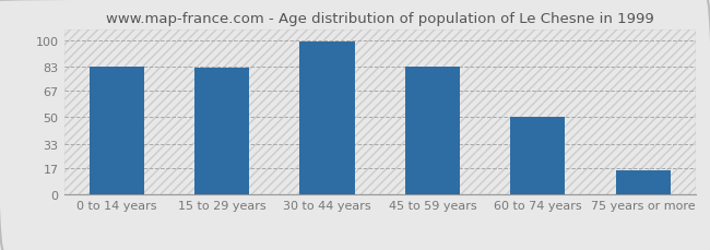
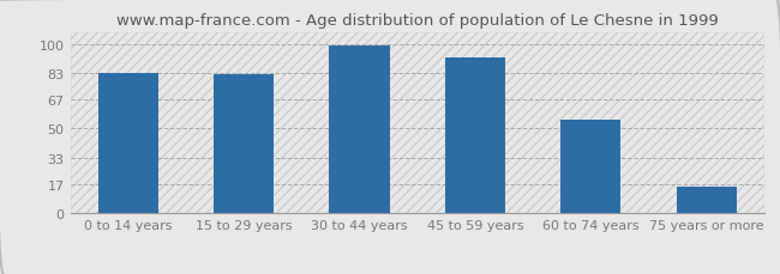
45 to 59 years: 83 -> 92
60 to 74 years: 50 -> 55
